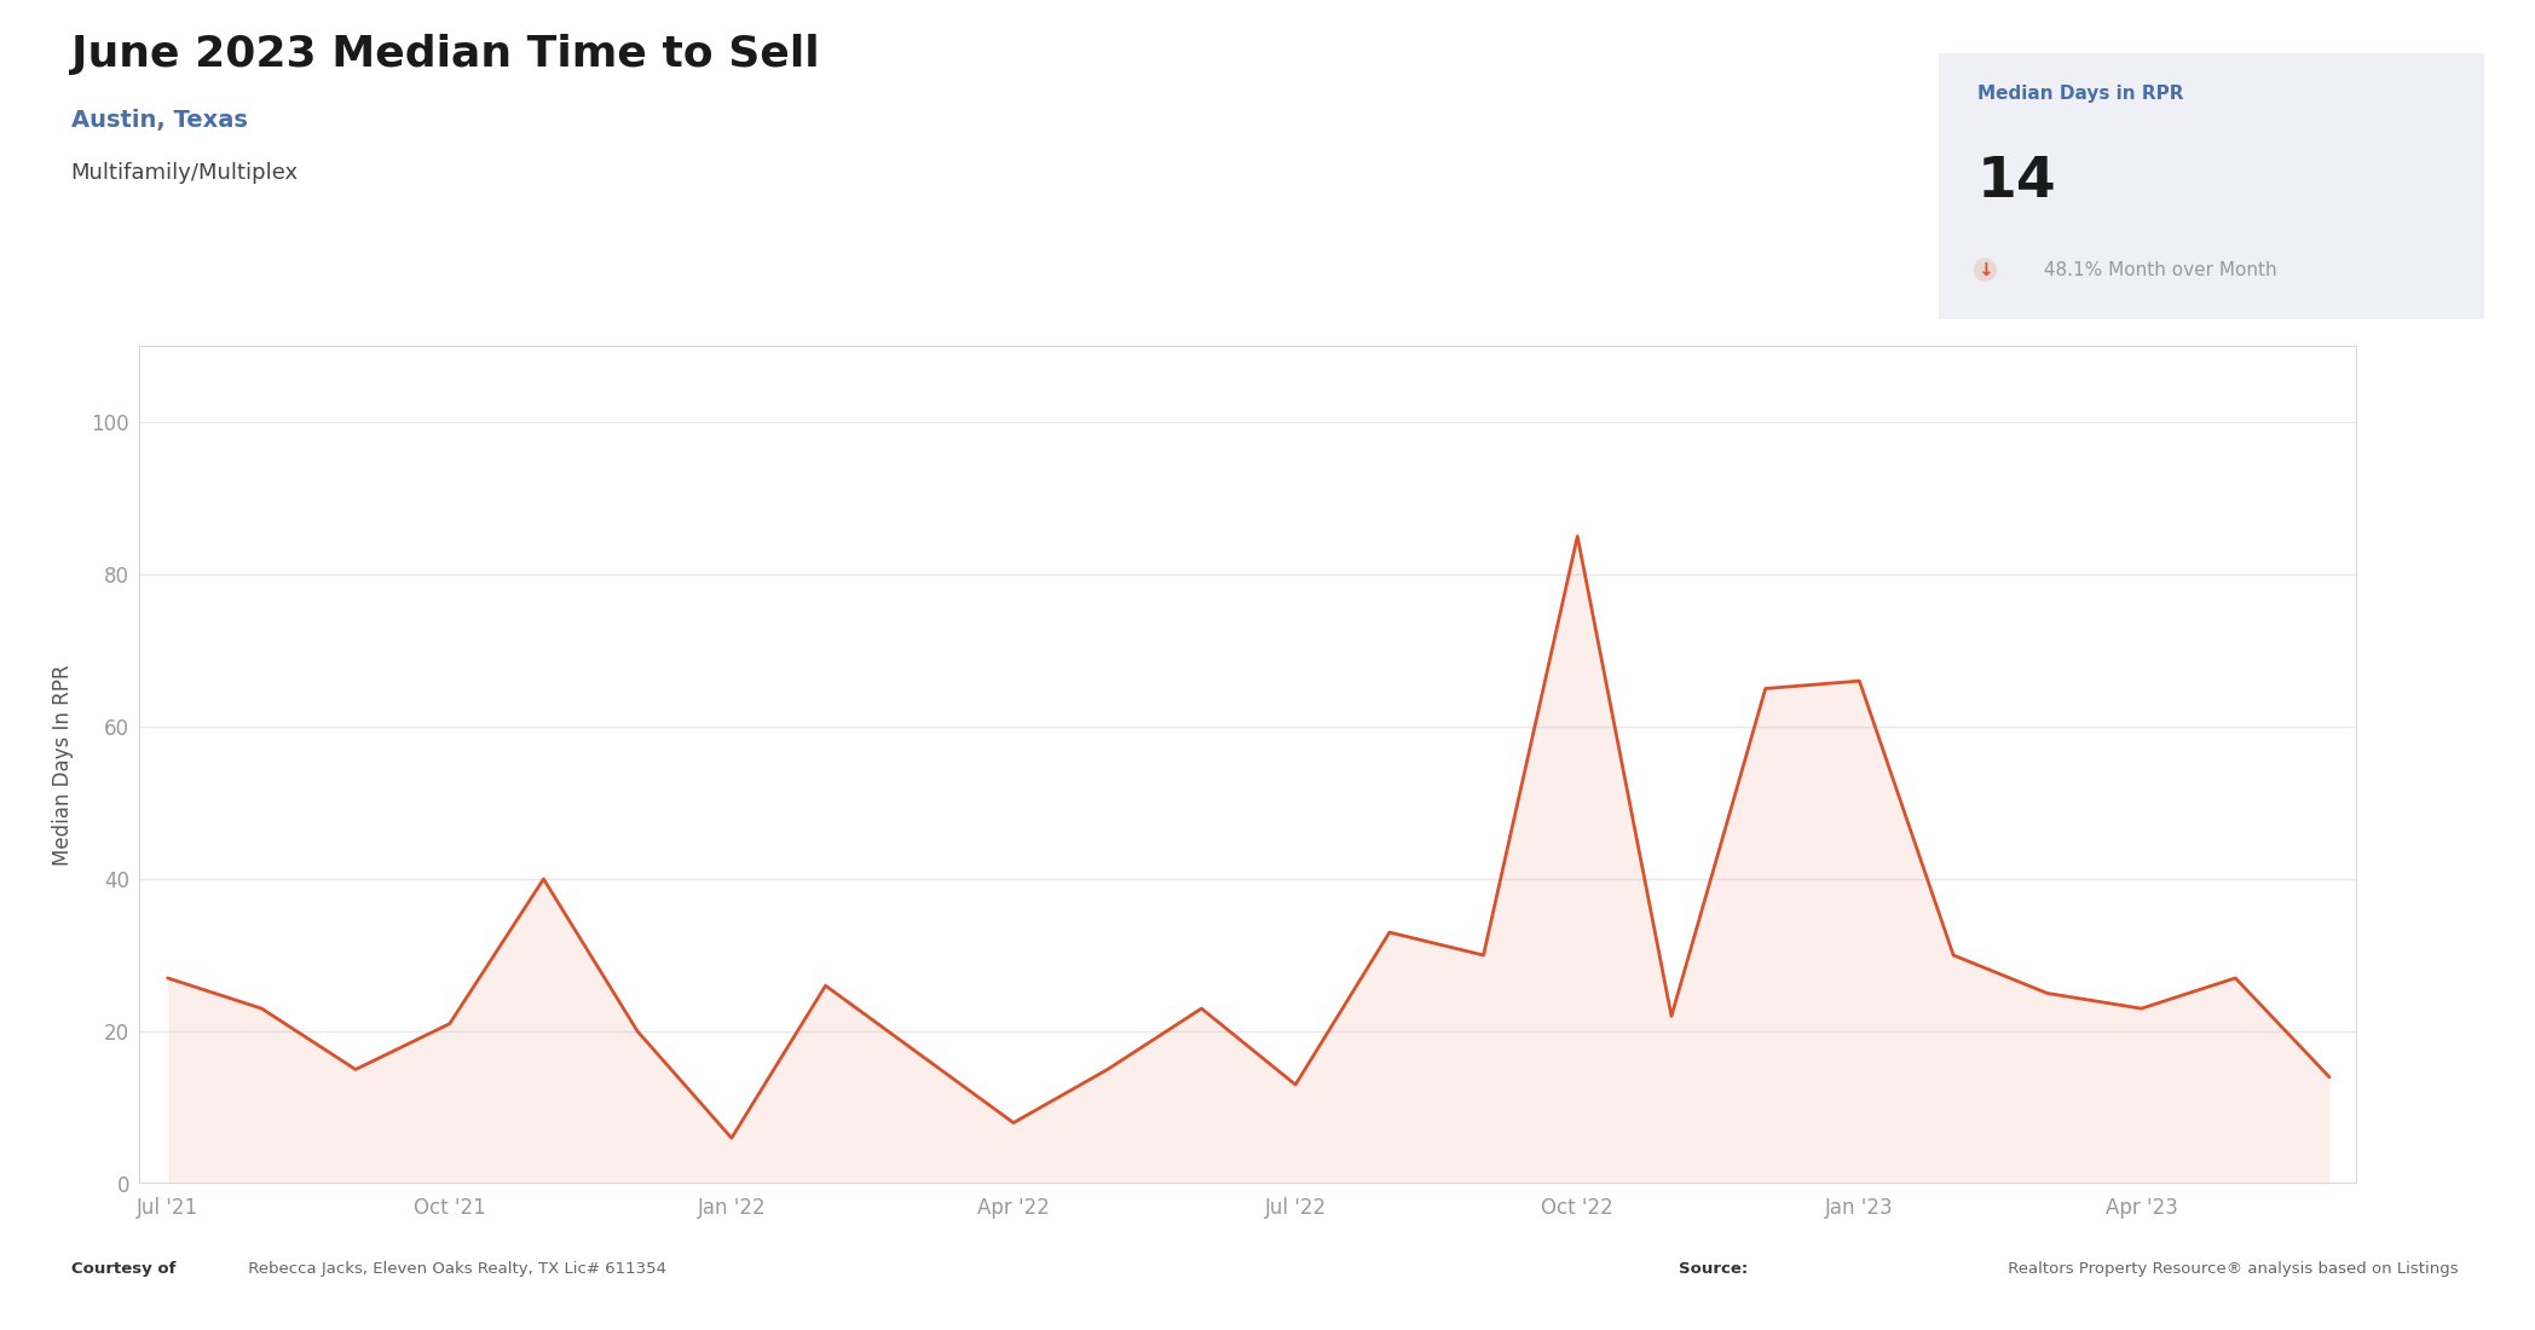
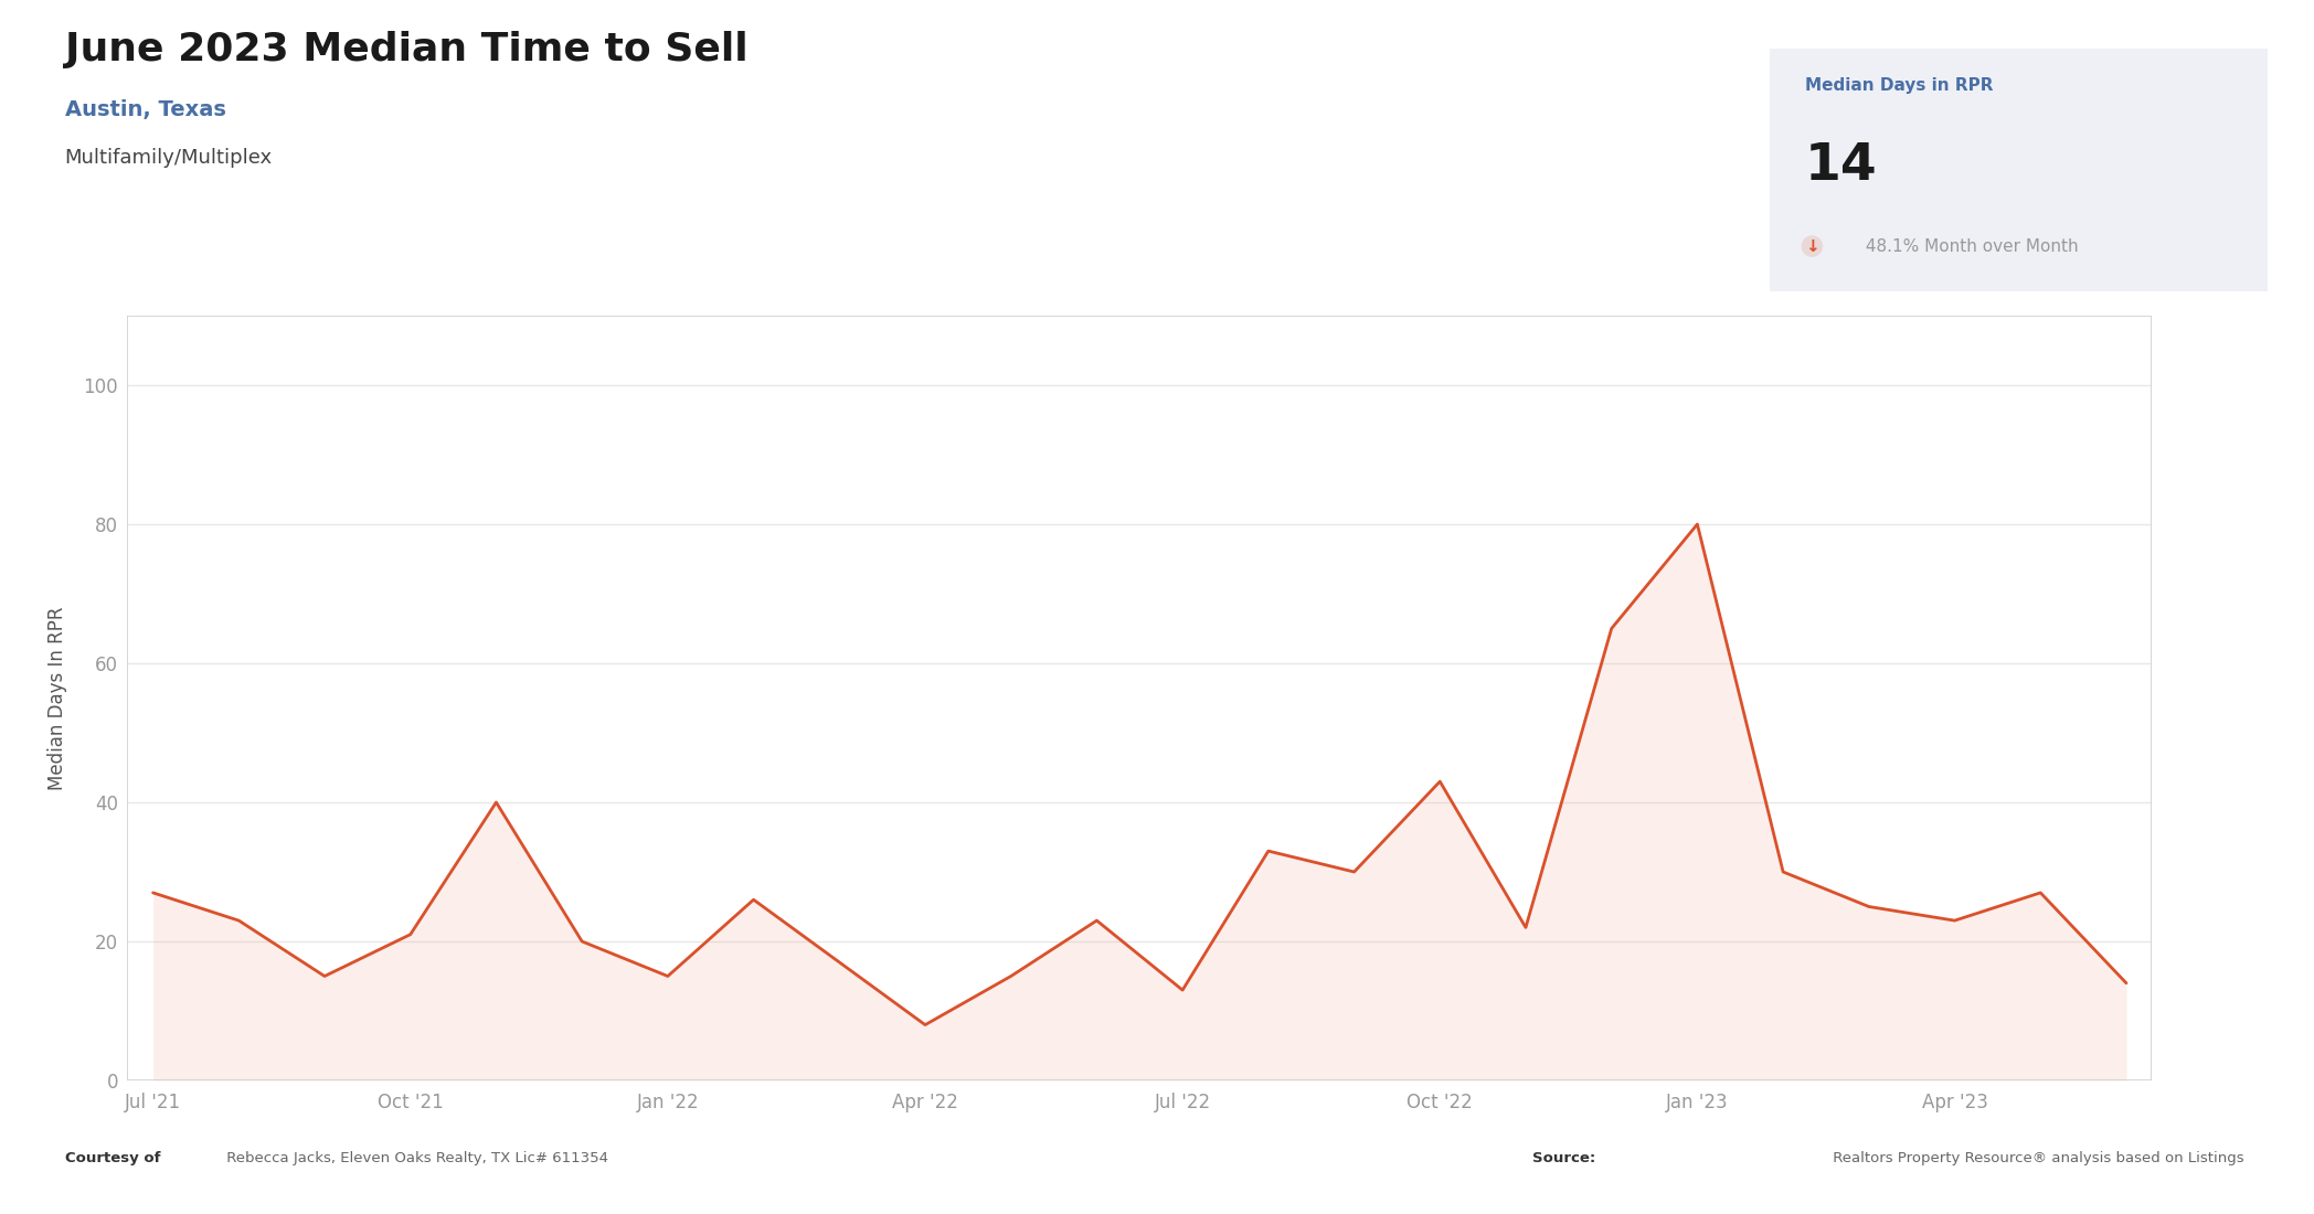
Jan '22: 6 -> 15
Oct '22: 85 -> 43
Jan '23: 66 -> 80
